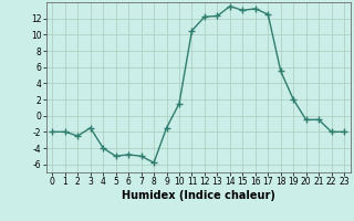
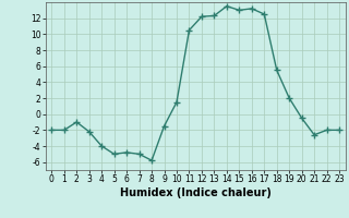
2: -2.5 -> -1.0
3: -1.5 -> -2.2
21: -0.5 -> -2.6
